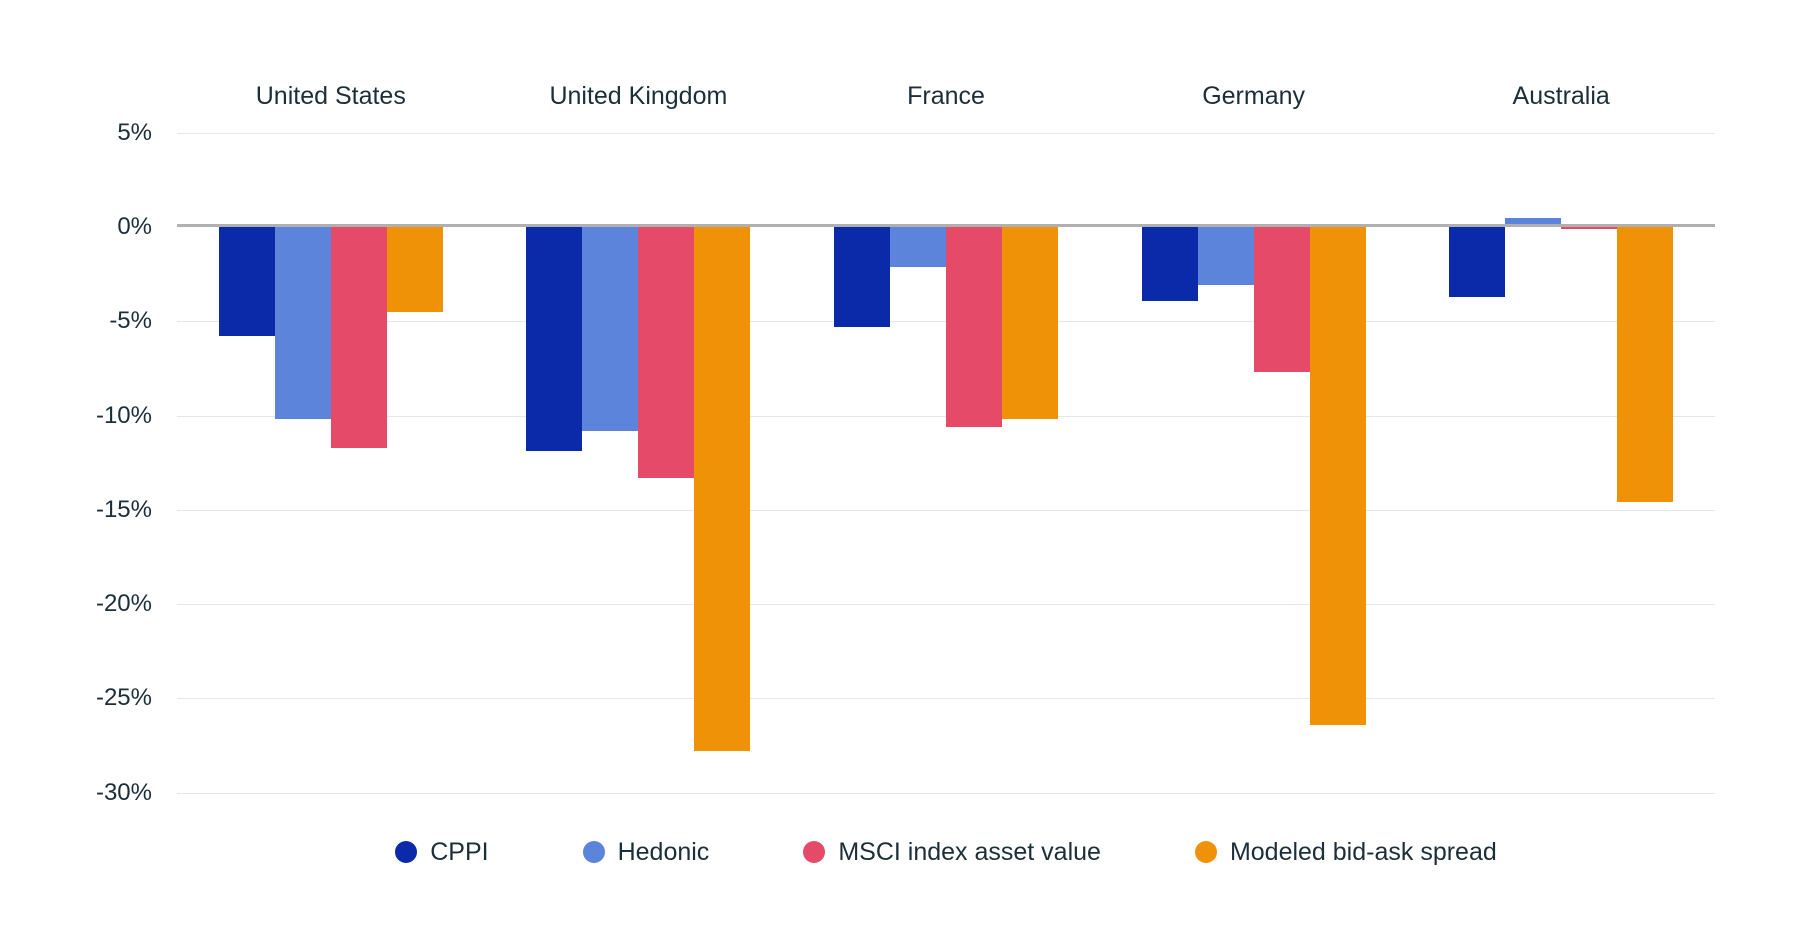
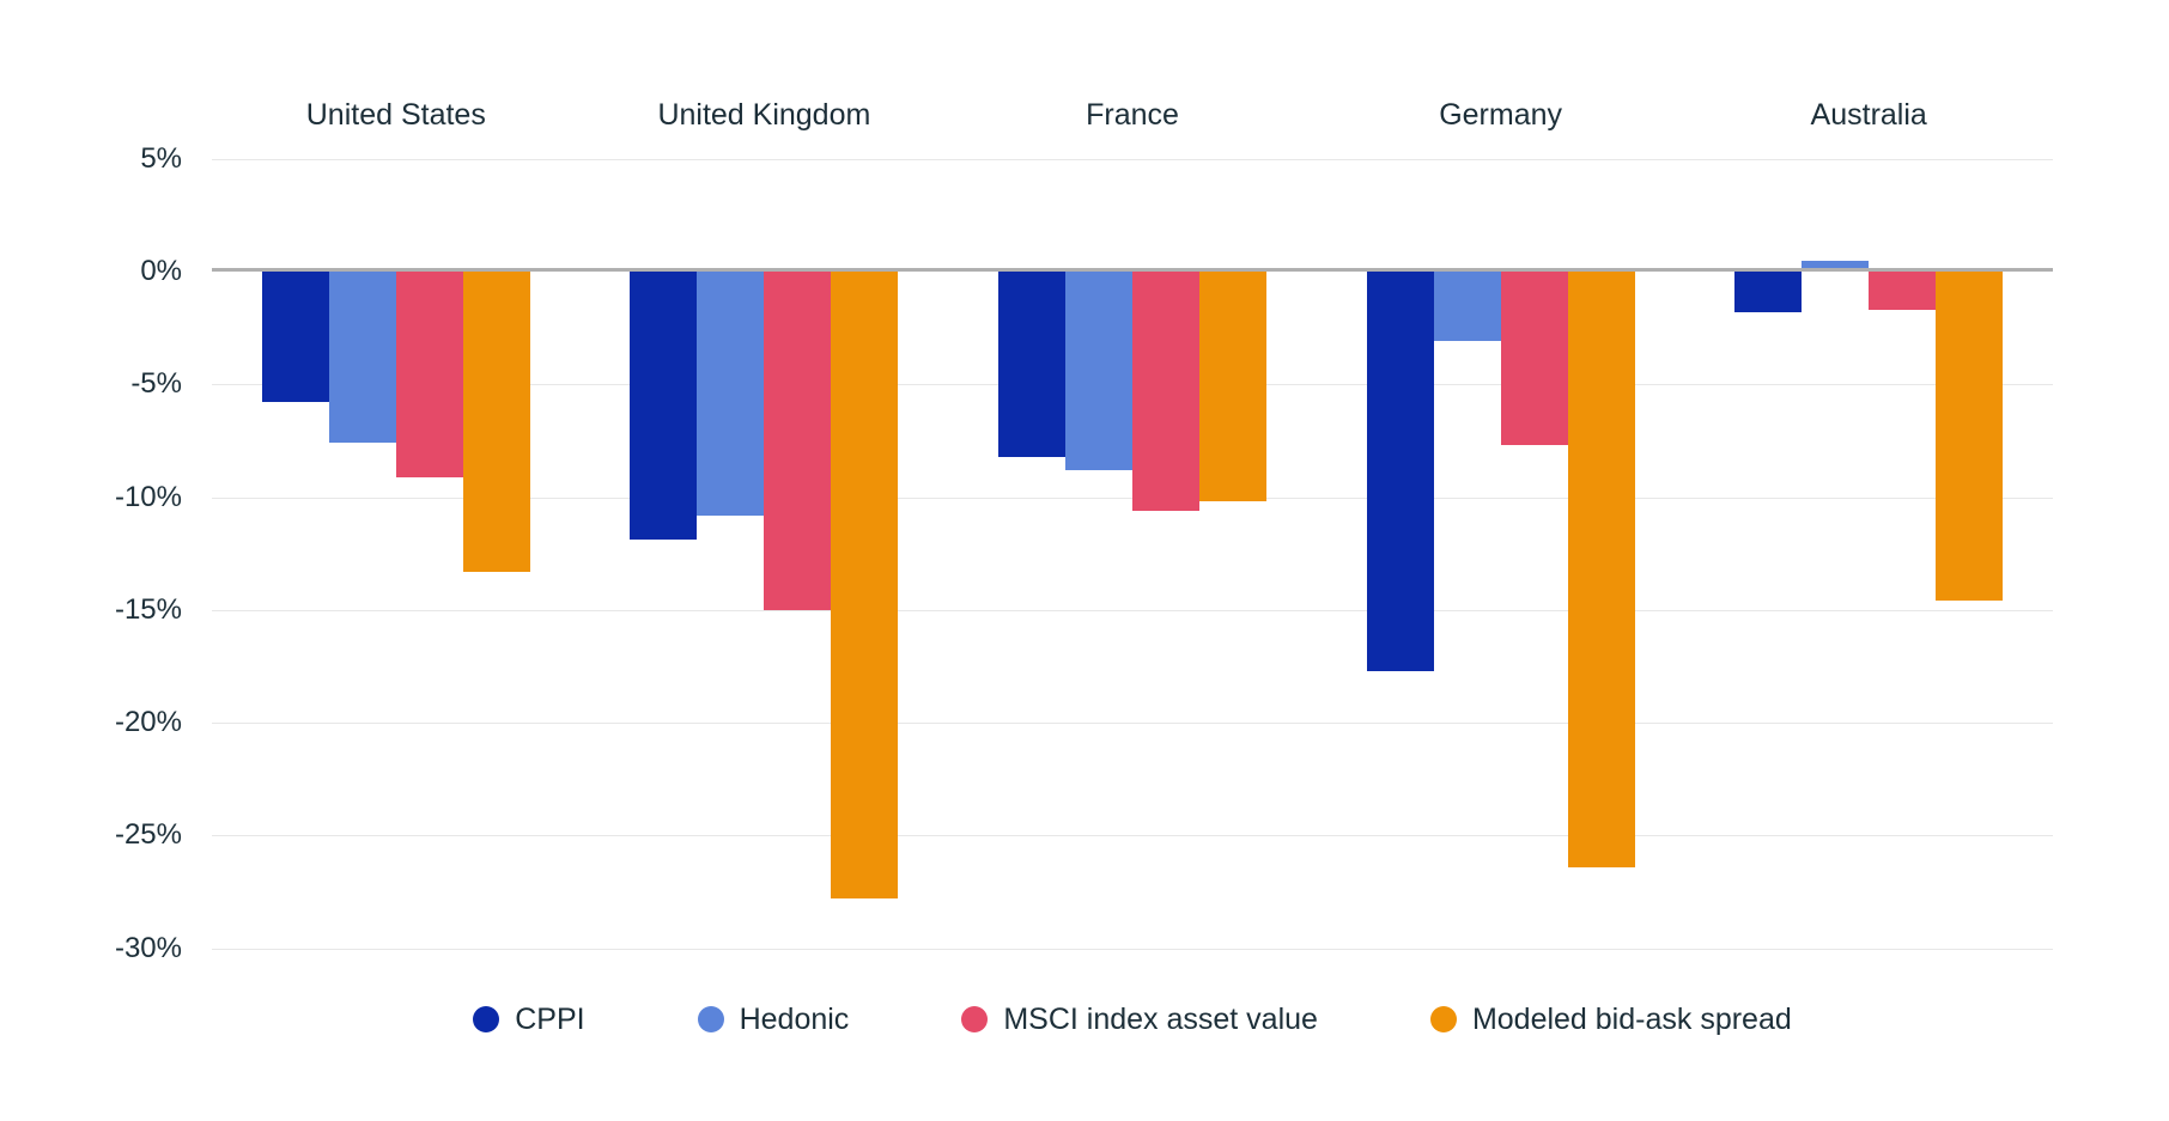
Hedonic/United States: -10.2% -> -7.6%
MSCI index asset value/United States: -11.7% -> -9.1%
Modeled bid-ask spread/United States: -4.5% -> -13.3%
MSCI index asset value/United Kingdom: -13.3% -> -15.0%
CPPI/France: -5.3% -> -8.2%
Hedonic/France: -2.1% -> -8.8%
CPPI/Germany: -3.9% -> -17.7%
CPPI/Australia: -3.7% -> -1.8%
MSCI index asset value/Australia: -0.1% -> -1.7%
